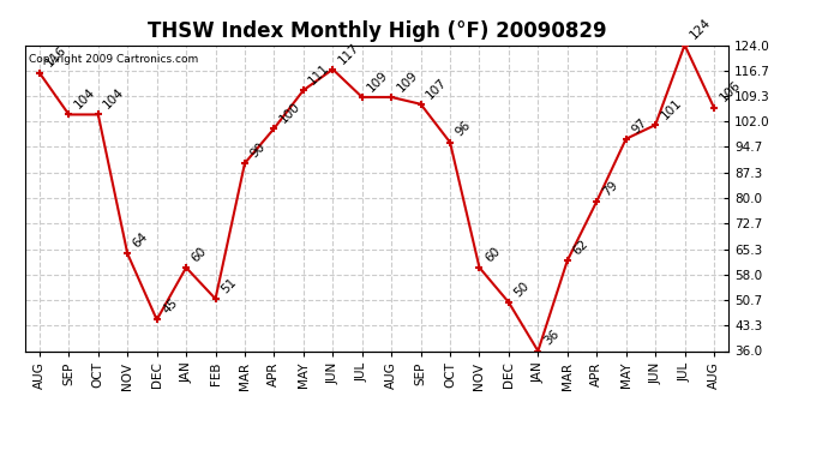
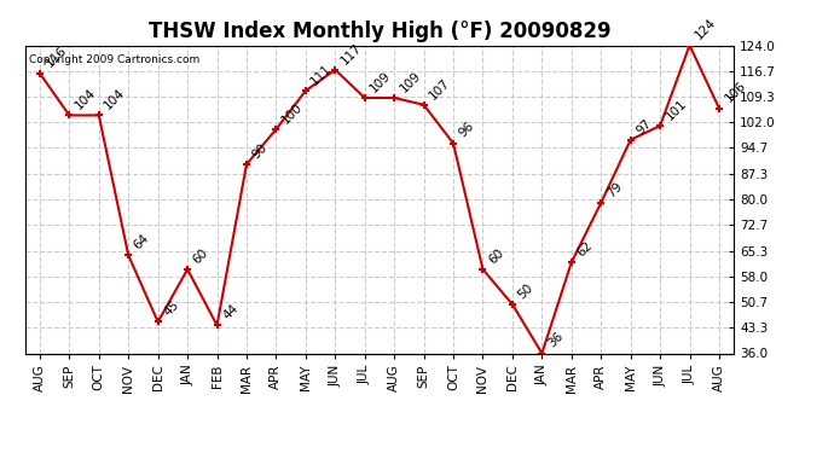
FEB: 51 -> 44
